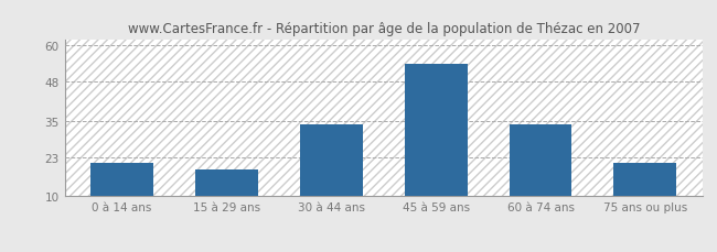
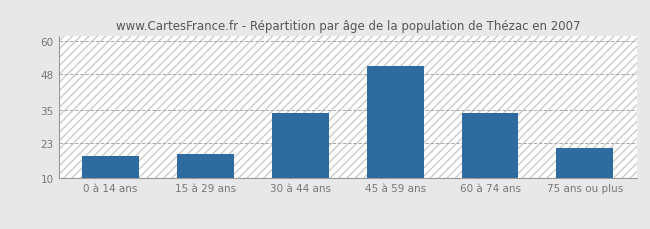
0 à 14 ans: 21 -> 18
45 à 59 ans: 54 -> 51
